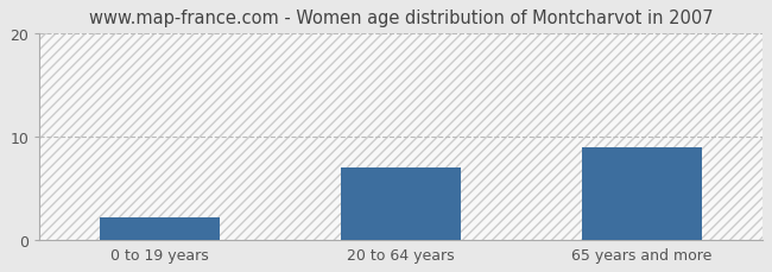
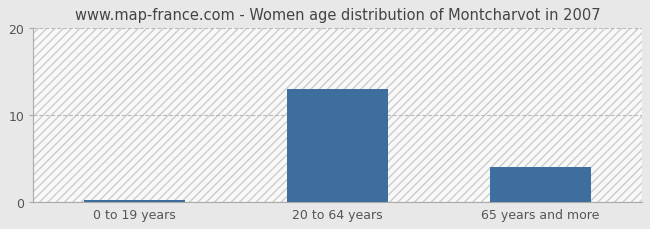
0 to 19 years: 2.2 -> 0.2
20 to 64 years: 7.0 -> 13.0
65 years and more: 9.0 -> 4.0
